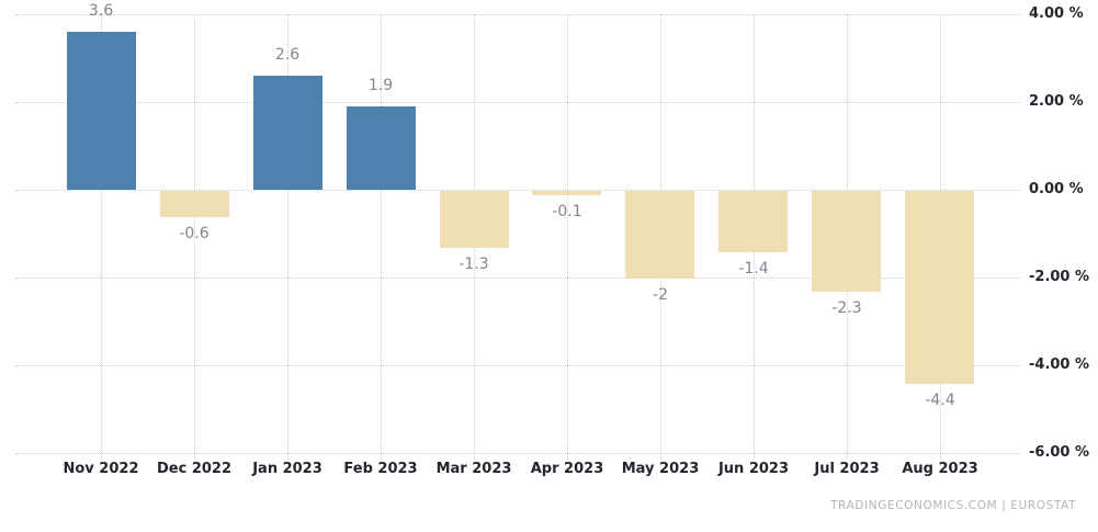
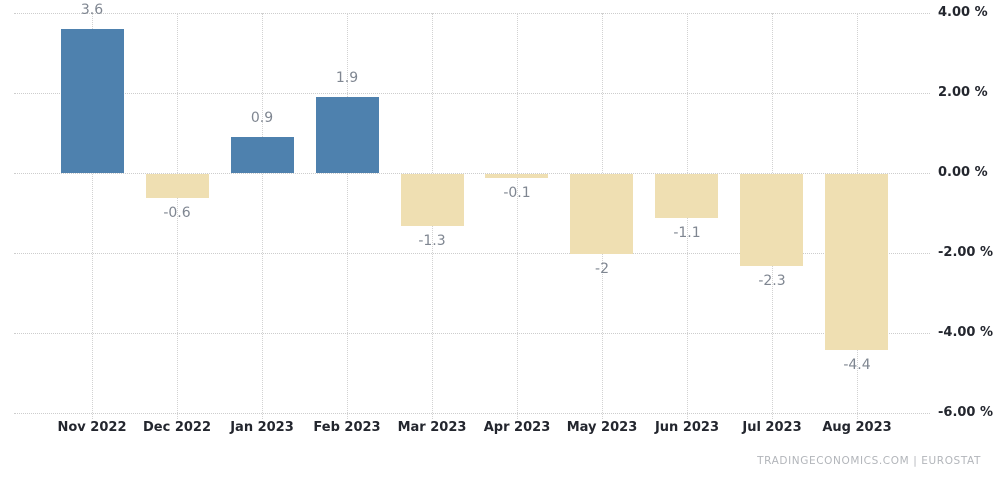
Jan 2023: 2.6 -> 0.9
Jun 2023: -1.4 -> -1.1
